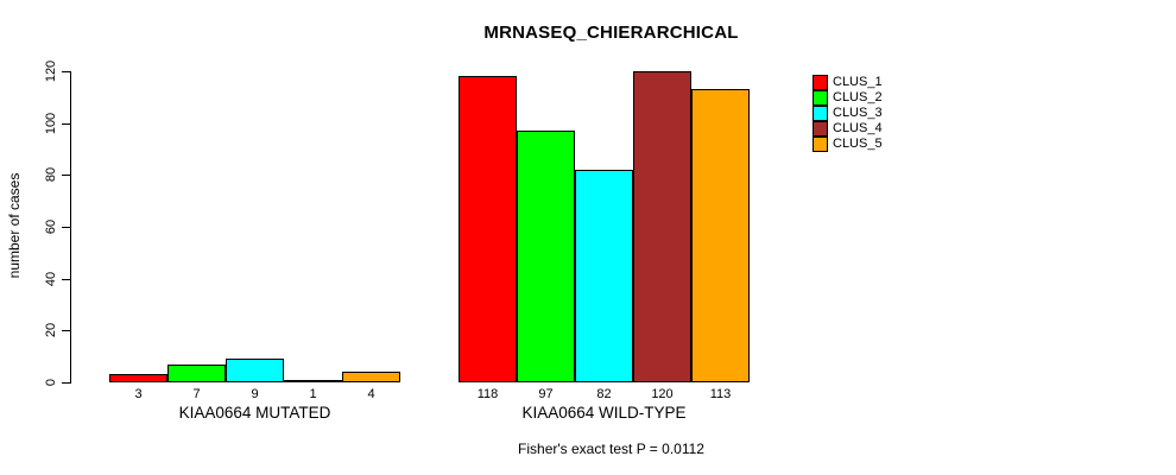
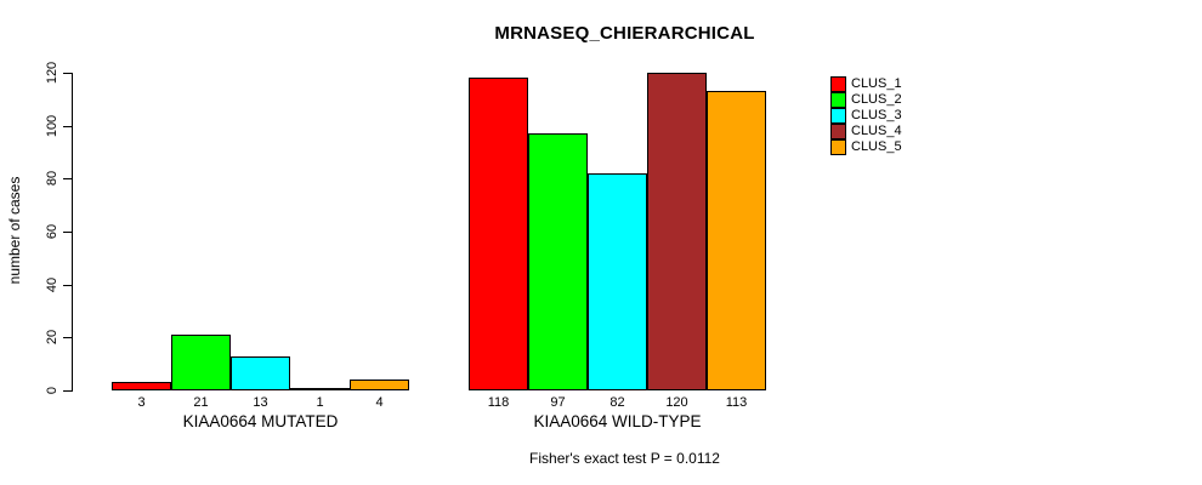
CLUS_2/KIAA0664 MUTATED: 7 -> 21
CLUS_3/KIAA0664 MUTATED: 9 -> 13
